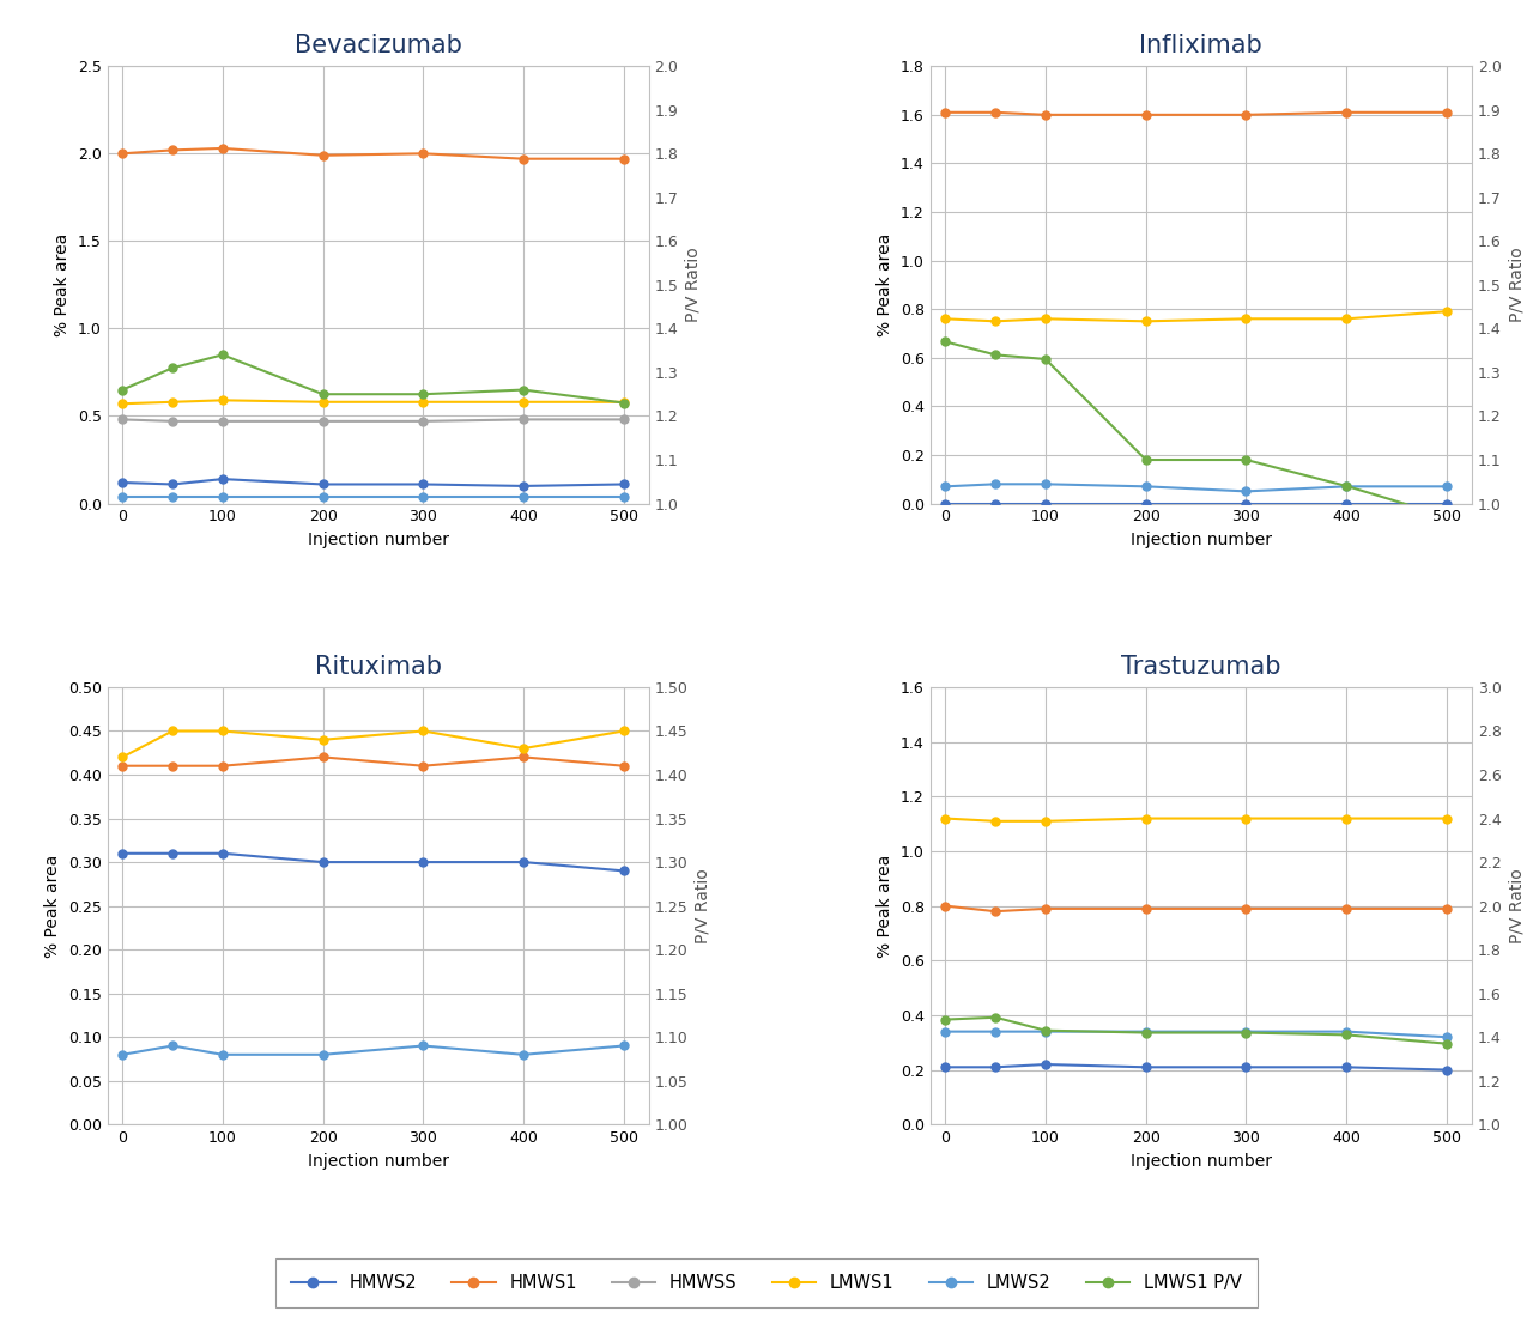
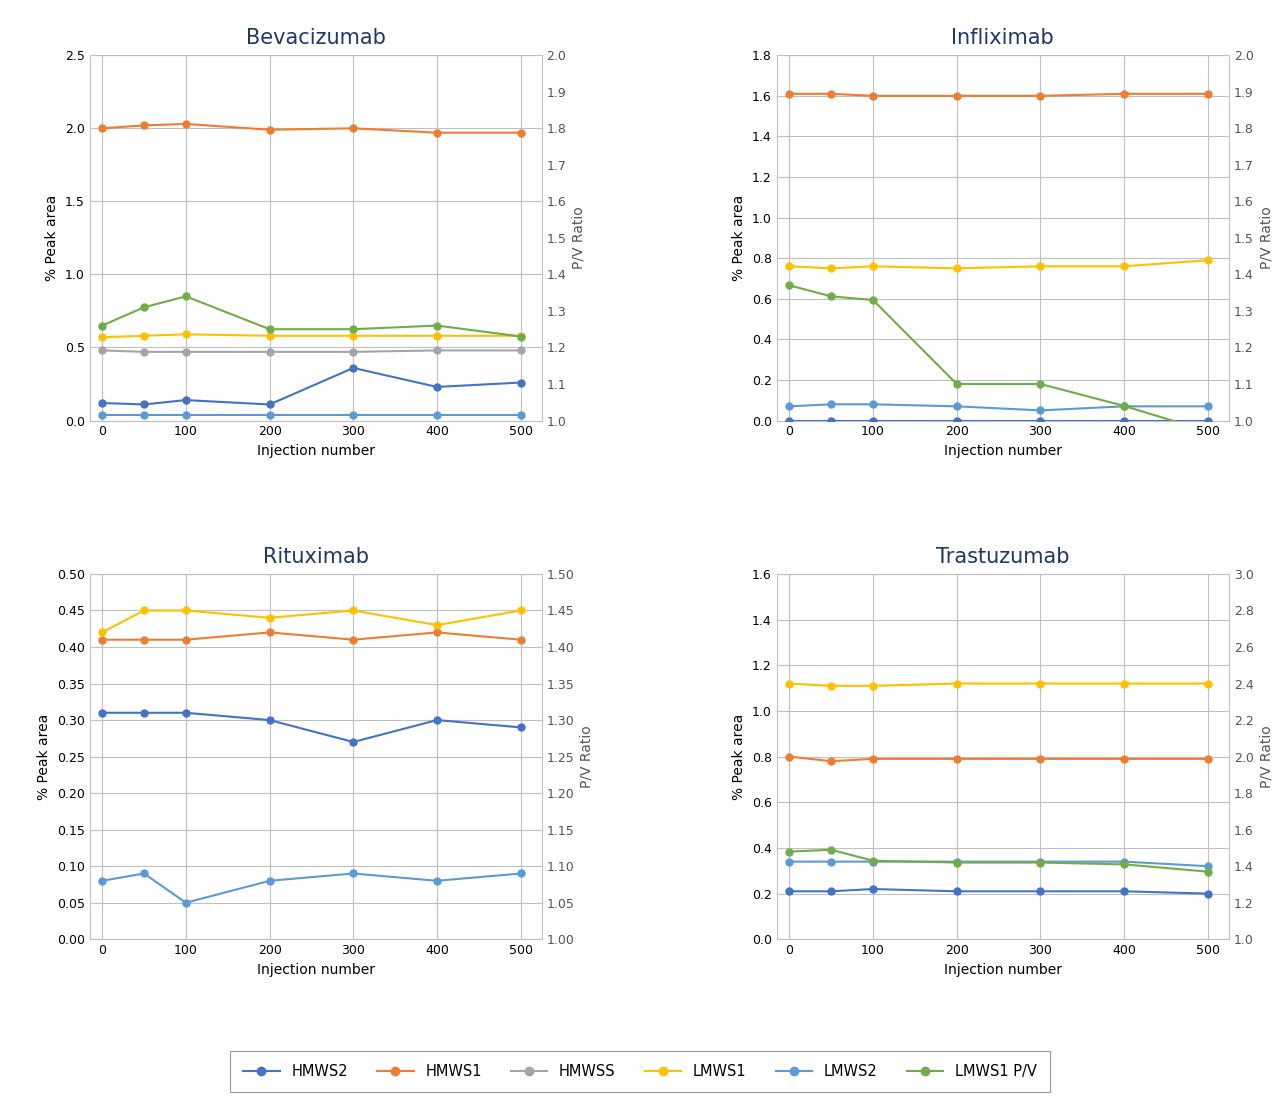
Bevacizumab/HMWS2/300: 0.11 -> 0.36
Bevacizumab/HMWS2/400: 0.10 -> 0.23
Bevacizumab/HMWS2/500: 0.11 -> 0.26
Rituximab/LMWS2/100: 0.08 -> 0.05
Rituximab/HMWS2/300: 0.30 -> 0.27
